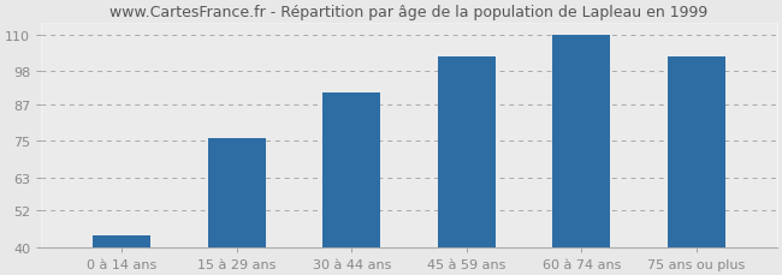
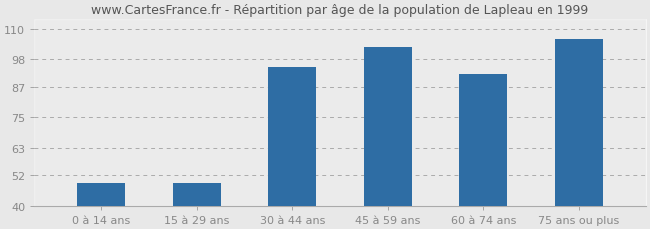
0 à 14 ans: 44 -> 49
15 à 29 ans: 76 -> 49
30 à 44 ans: 91 -> 95
60 à 74 ans: 110 -> 92
75 ans ou plus: 103 -> 106
